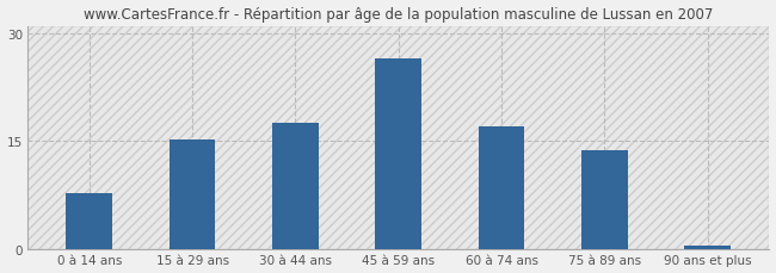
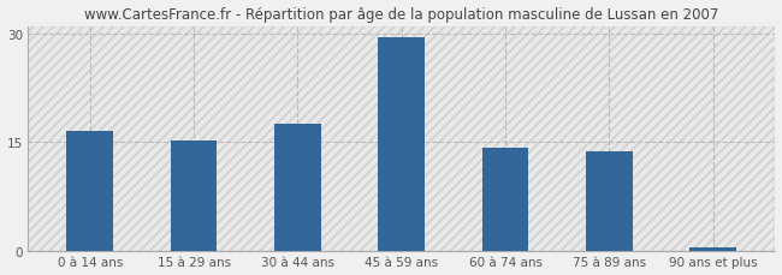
0 à 14 ans: 7.8 -> 16.5
45 à 59 ans: 26.4 -> 29.5
60 à 74 ans: 17.0 -> 14.3
